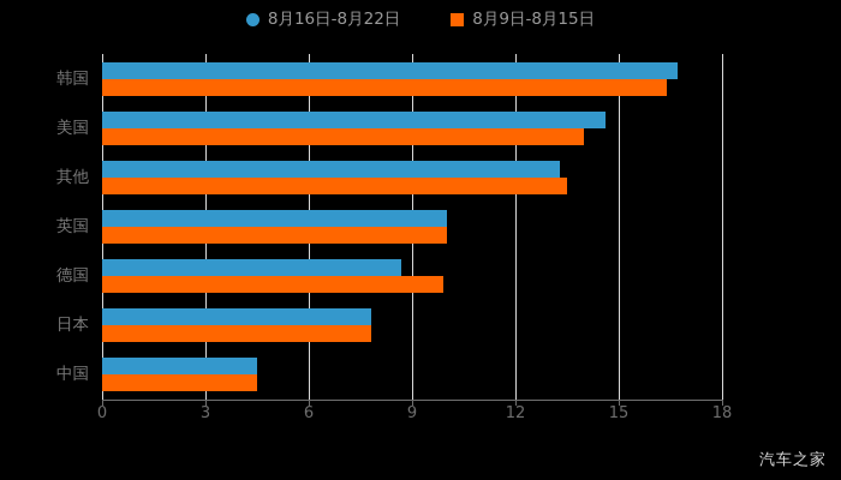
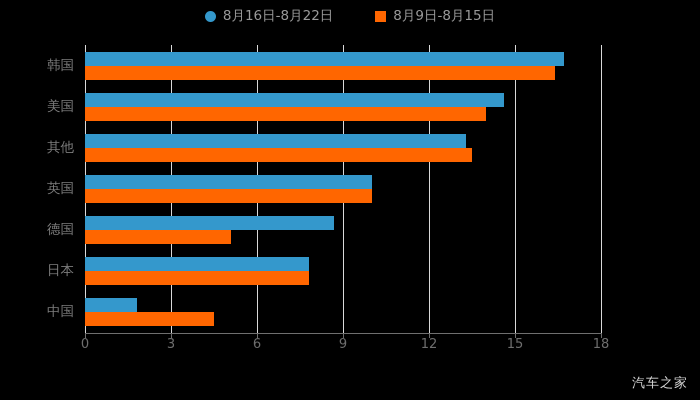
8月9日-8月15日/德国: 9.9 -> 5.1
8月16日-8月22日/中国: 4.5 -> 1.8
